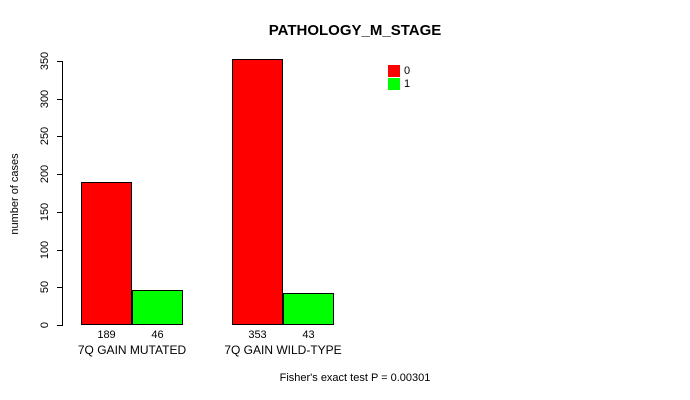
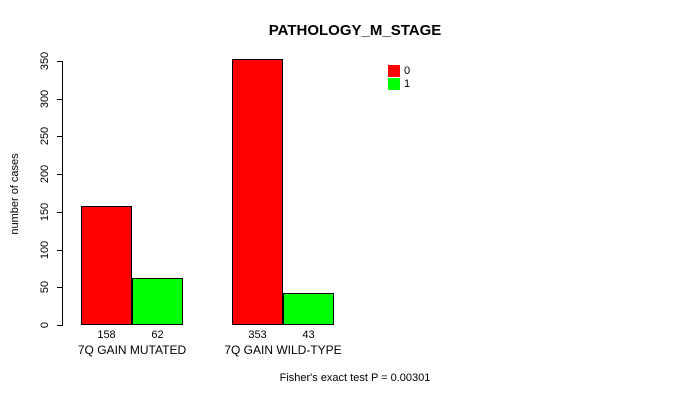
0/7Q GAIN MUTATED: 189 -> 158
1/7Q GAIN MUTATED: 46 -> 62
